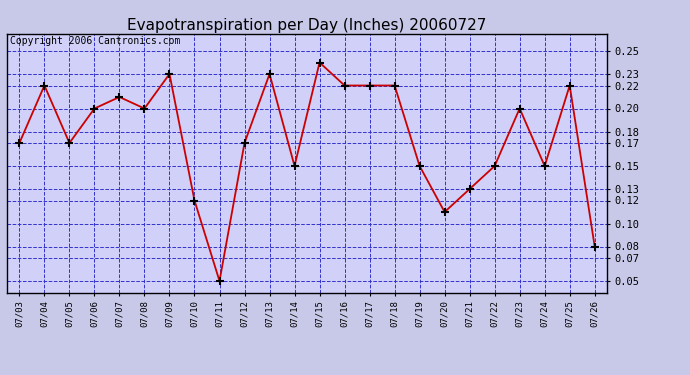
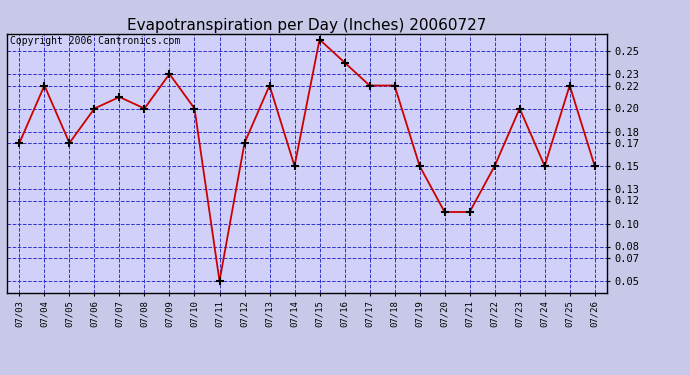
07/10: 0.12 -> 0.20
07/13: 0.23 -> 0.22
07/15: 0.24 -> 0.26
07/16: 0.22 -> 0.24
07/21: 0.13 -> 0.11
07/26: 0.08 -> 0.15
